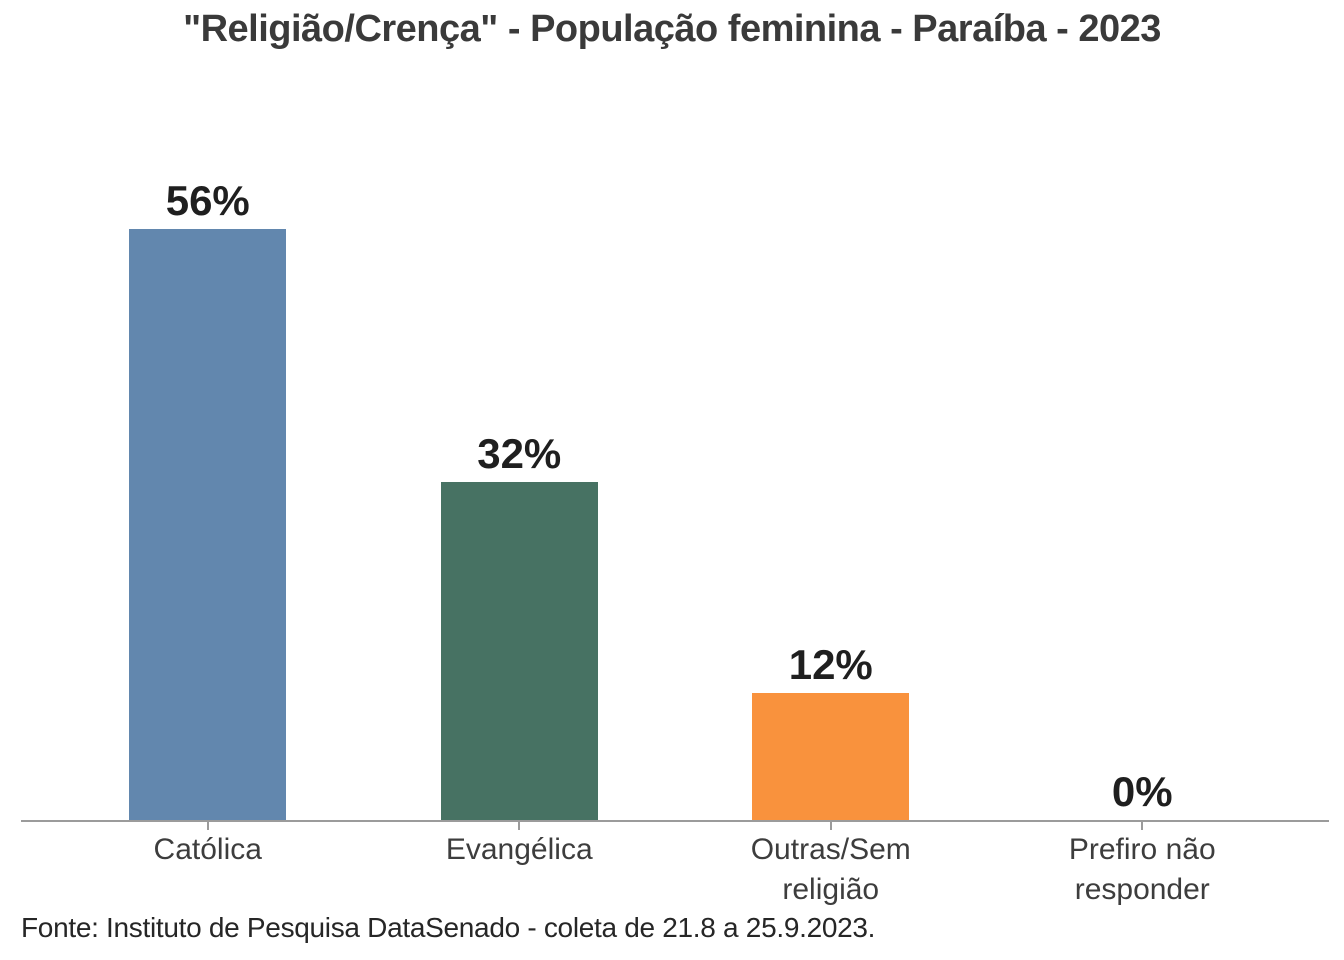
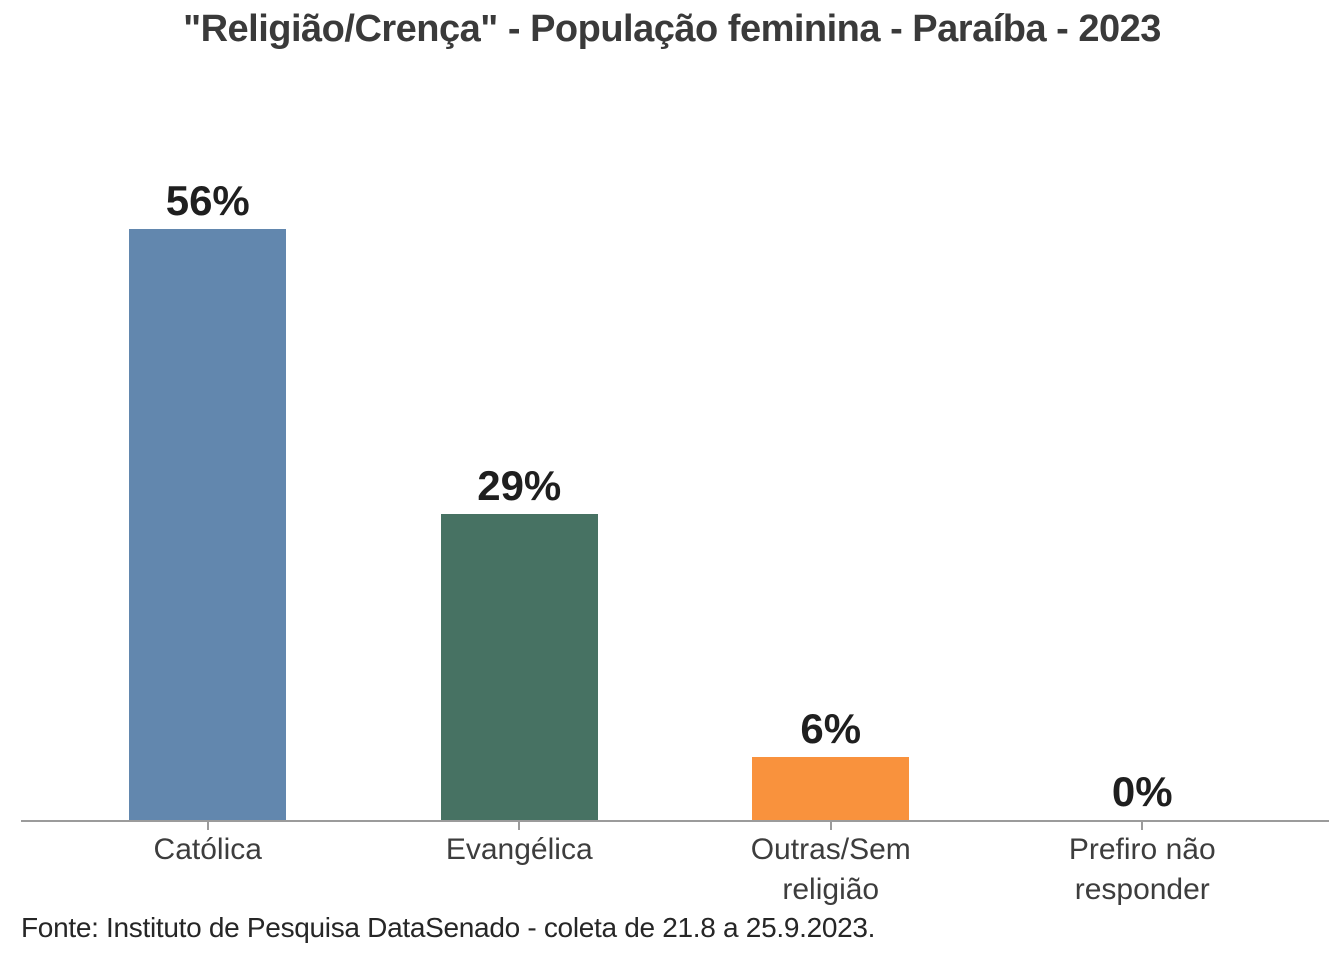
Evangélica: 32% -> 29%
Outras/Sem religião: 12% -> 6%
